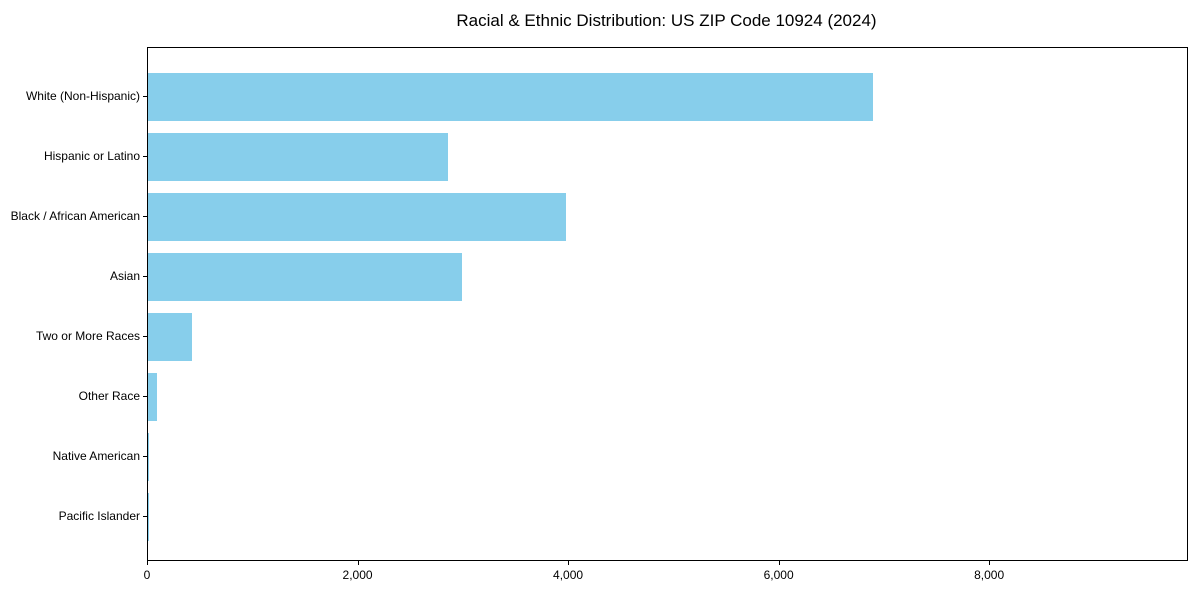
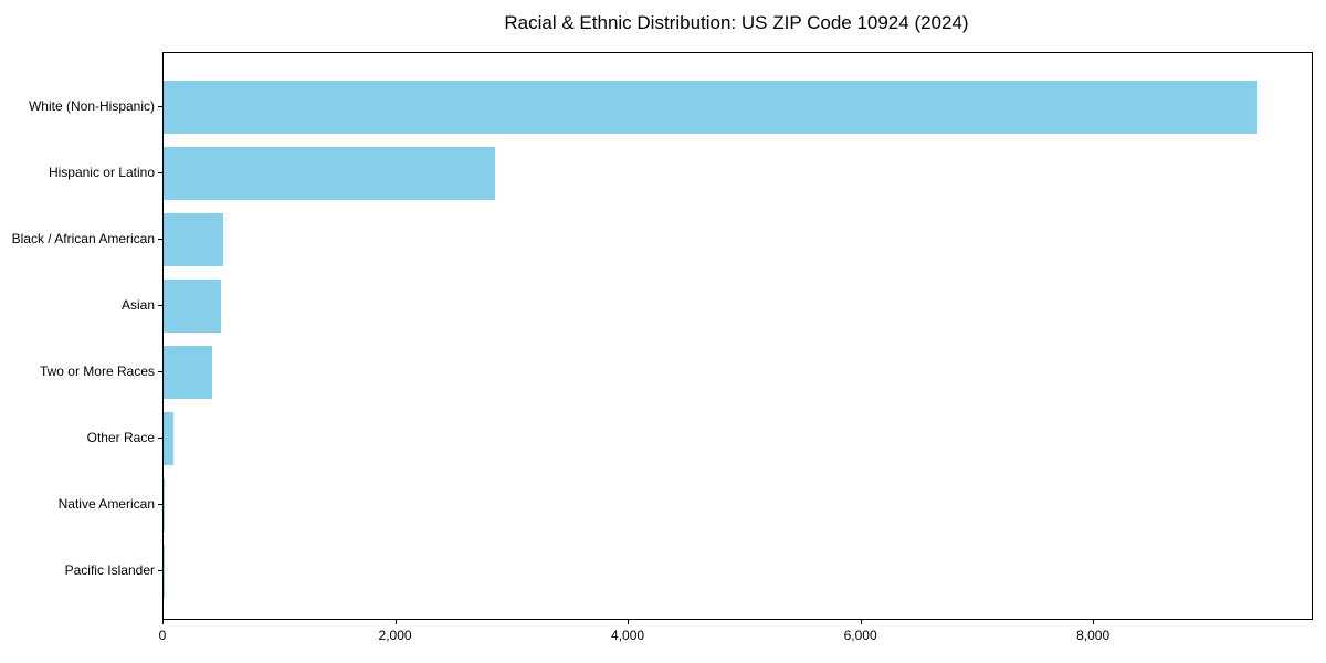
White (Non-Hispanic): 6890 -> 9400
Black / African American: 3970 -> 520
Asian: 2980 -> 490
